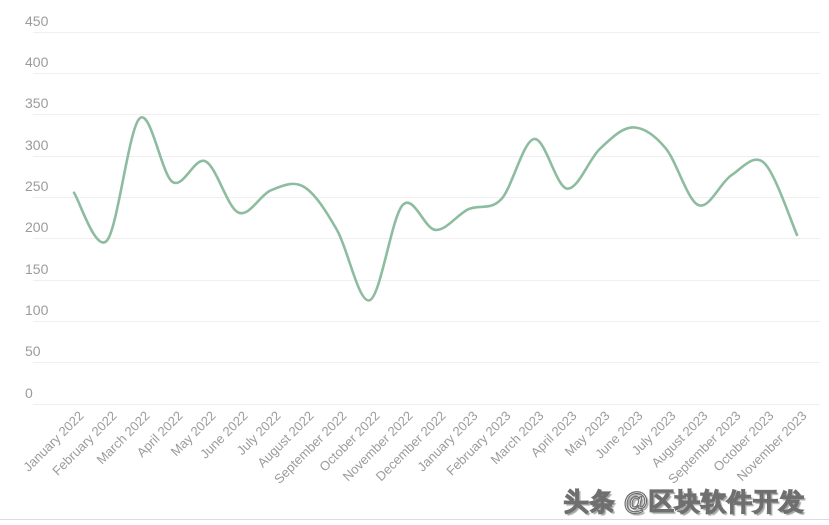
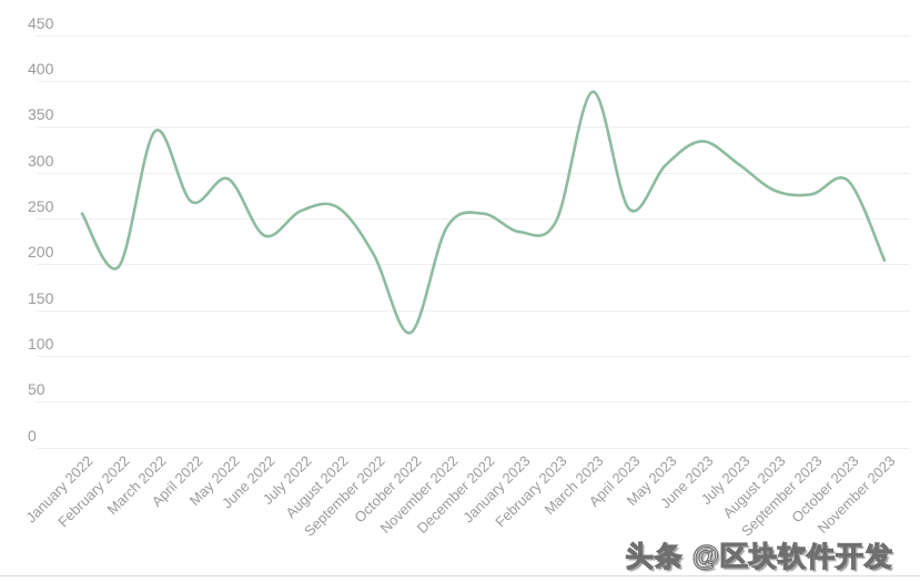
December 2022: 210 -> 260
March 2023: 320 -> 390
August 2023: 240 -> 280
